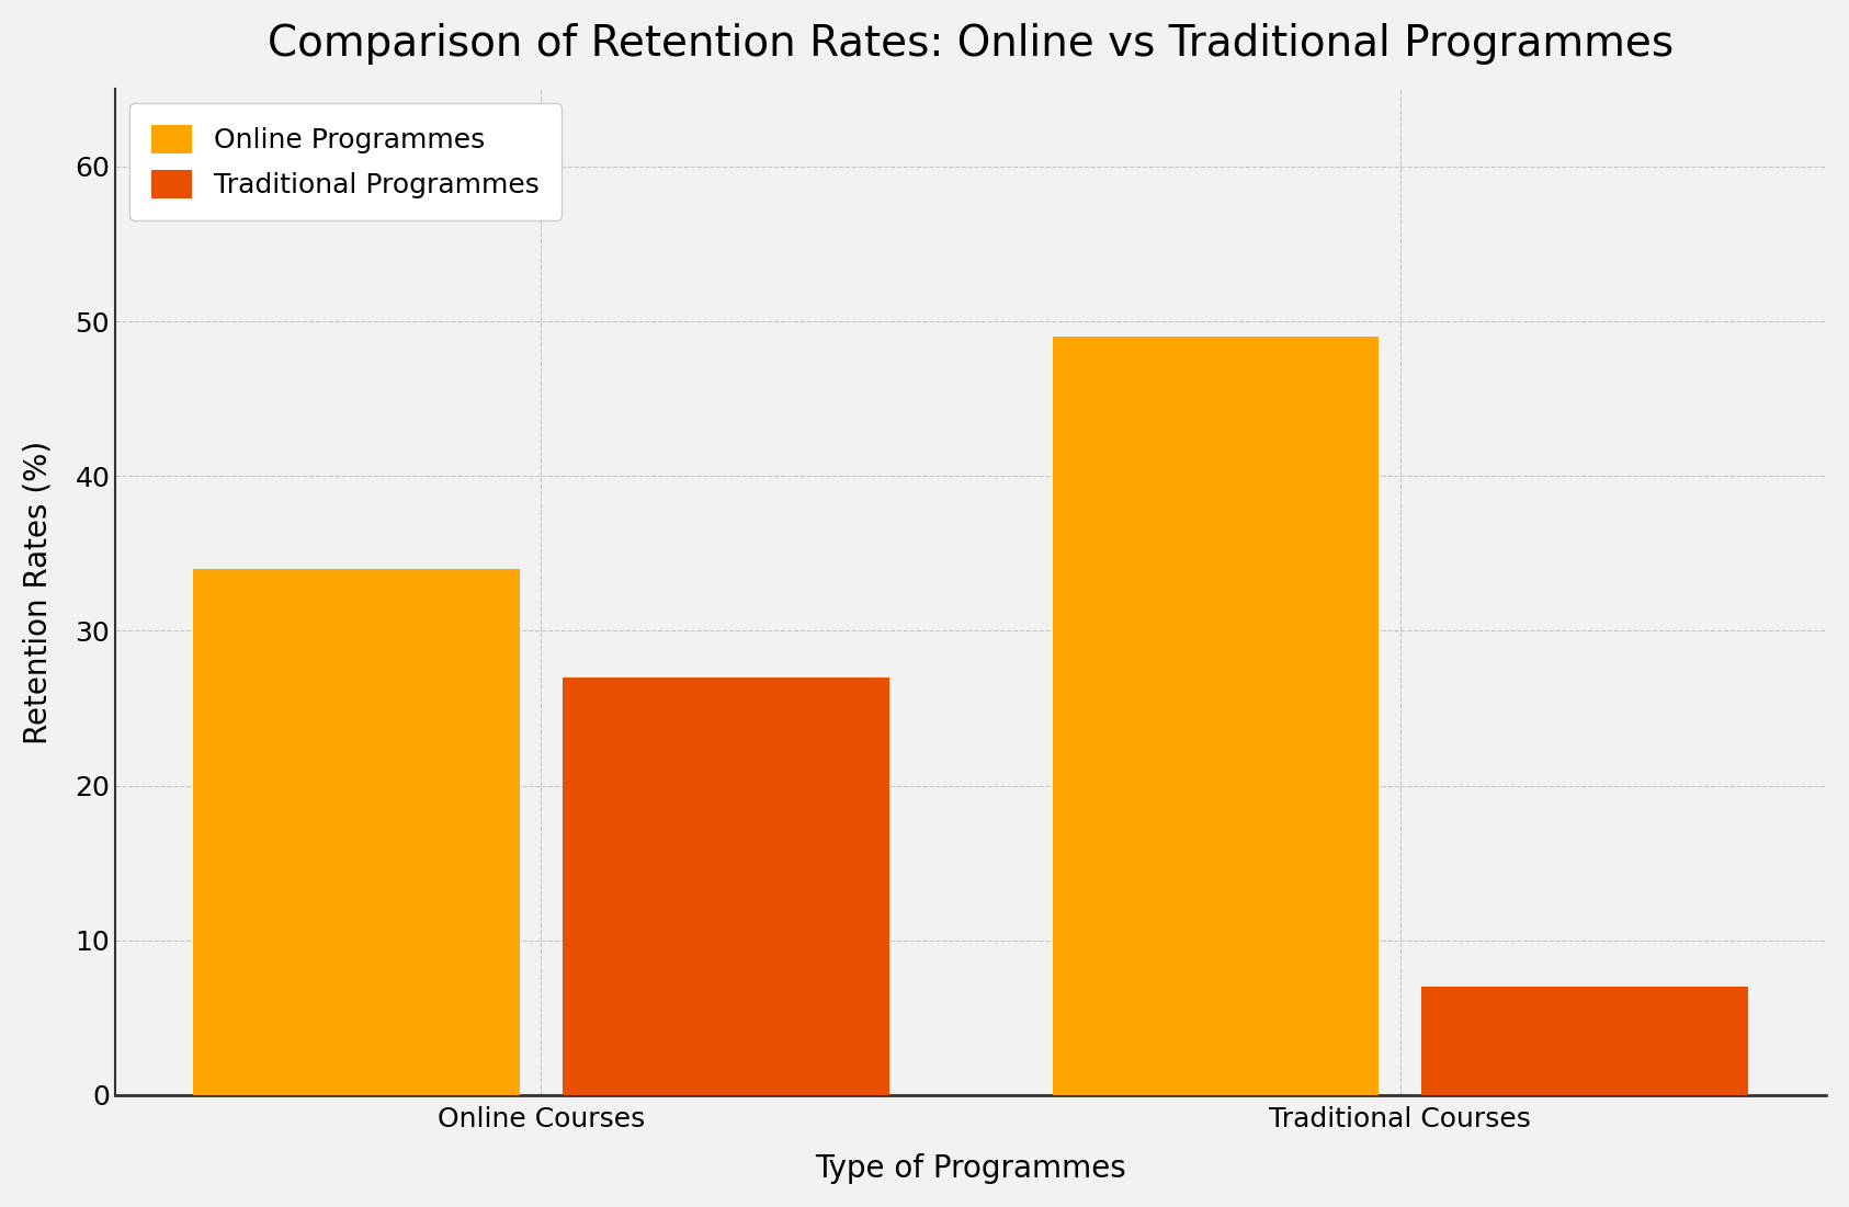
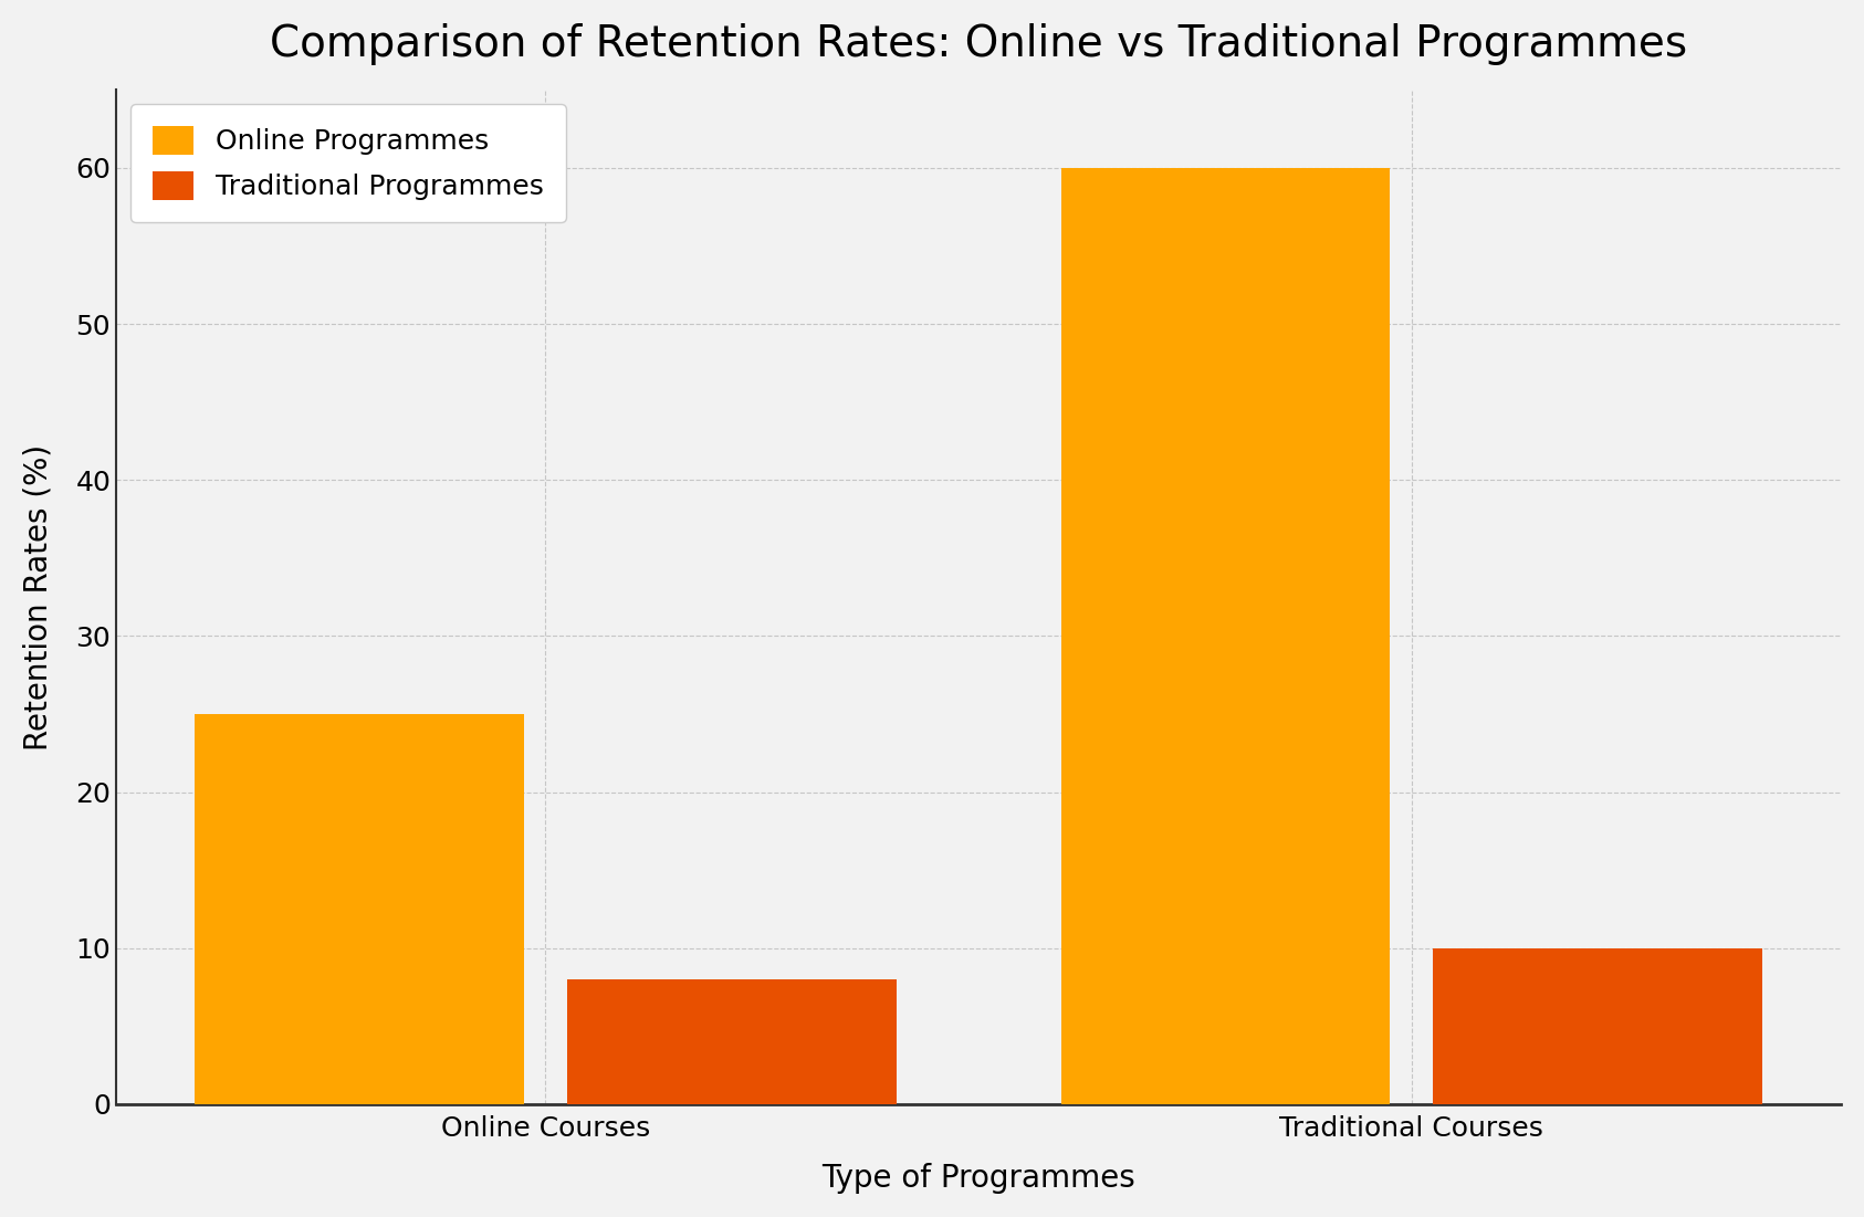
Online Programmes/Online Courses: 34 -> 25
Traditional Programmes/Online Courses: 27 -> 8
Online Programmes/Traditional Courses: 49 -> 60
Traditional Programmes/Traditional Courses: 7 -> 10
